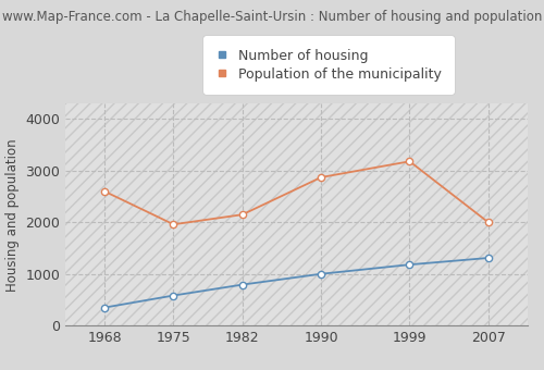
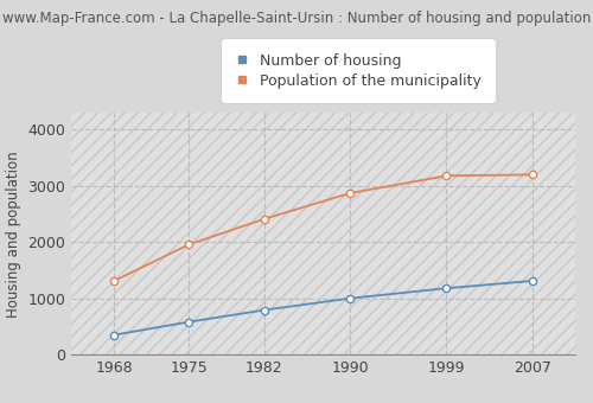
Population of the municipality/1968: 2600 -> 1310
Population of the municipality/1982: 2150 -> 2410
Population of the municipality/2007: 2000 -> 3200
